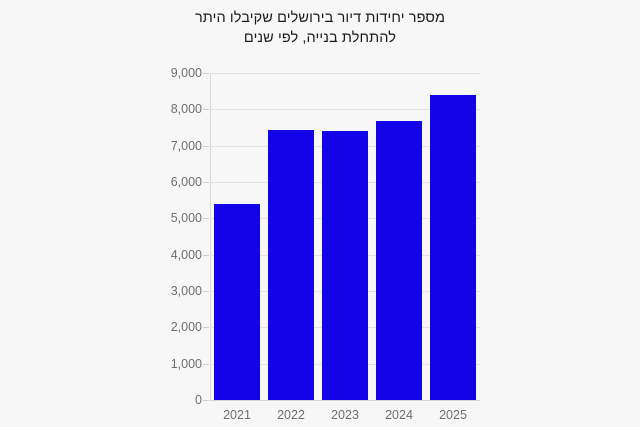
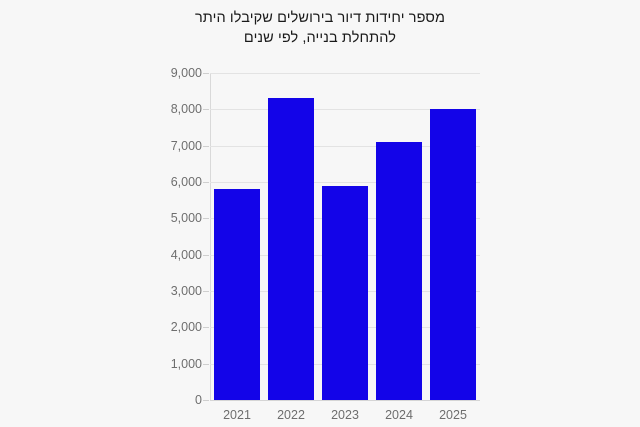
2021: 5400 -> 5800
2022: 7400 -> 8300
2023: 7400 -> 5900
2024: 7700 -> 7100
2025: 8400 -> 8000
